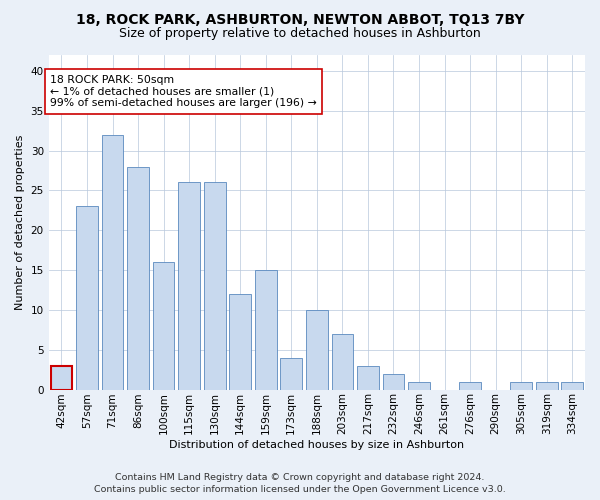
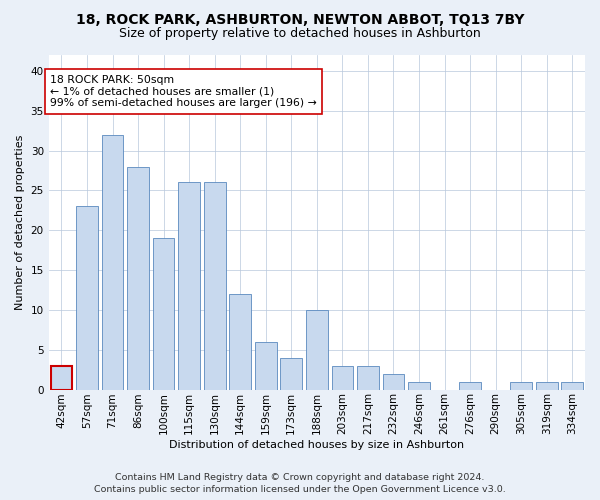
100sqm: 16 -> 19
159sqm: 15 -> 6
203sqm: 7 -> 3
